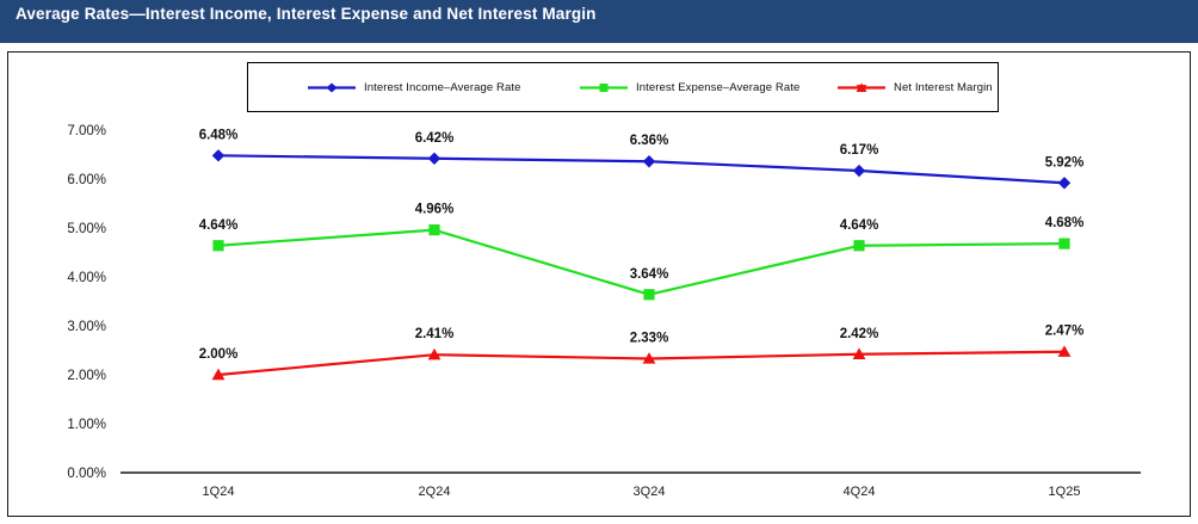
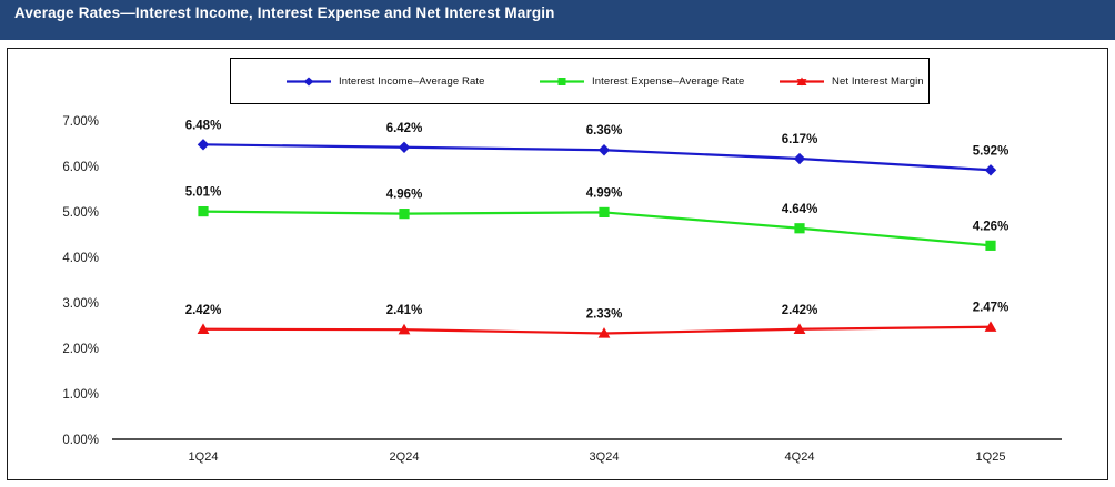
Interest Expense–Average Rate/1Q24: 4.64% -> 5.01%
Net Interest Margin/1Q24: 2.00% -> 2.42%
Interest Expense–Average Rate/3Q24: 3.64% -> 4.99%
Interest Expense–Average Rate/1Q25: 4.68% -> 4.26%
